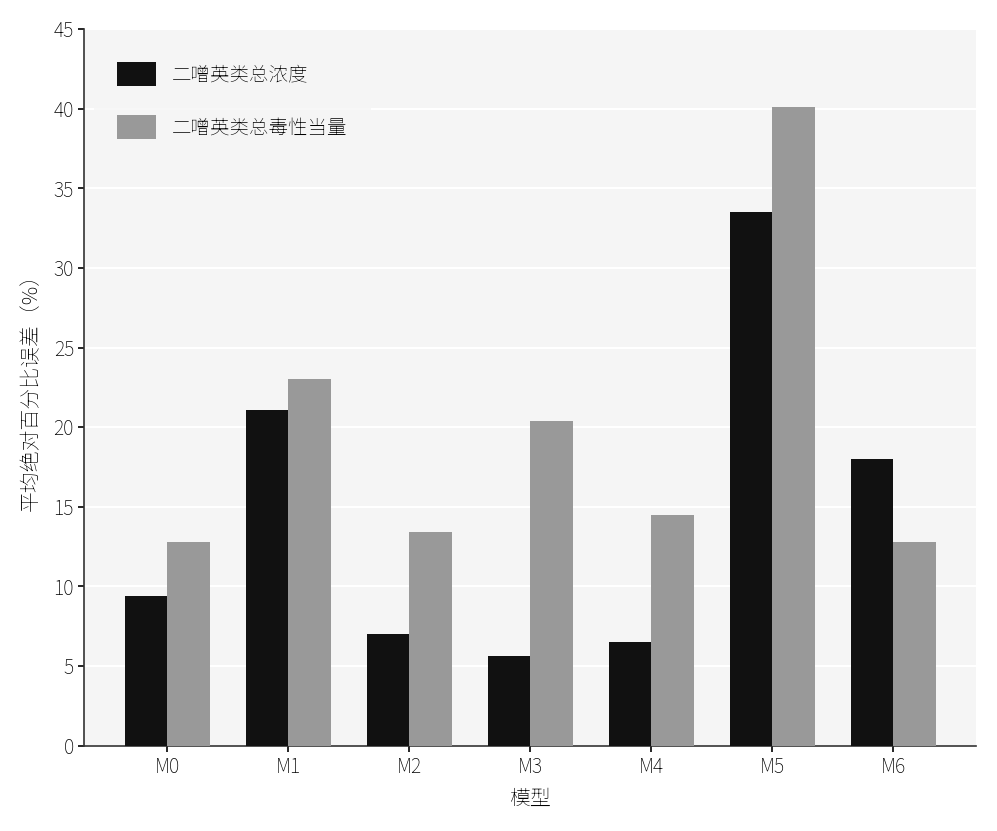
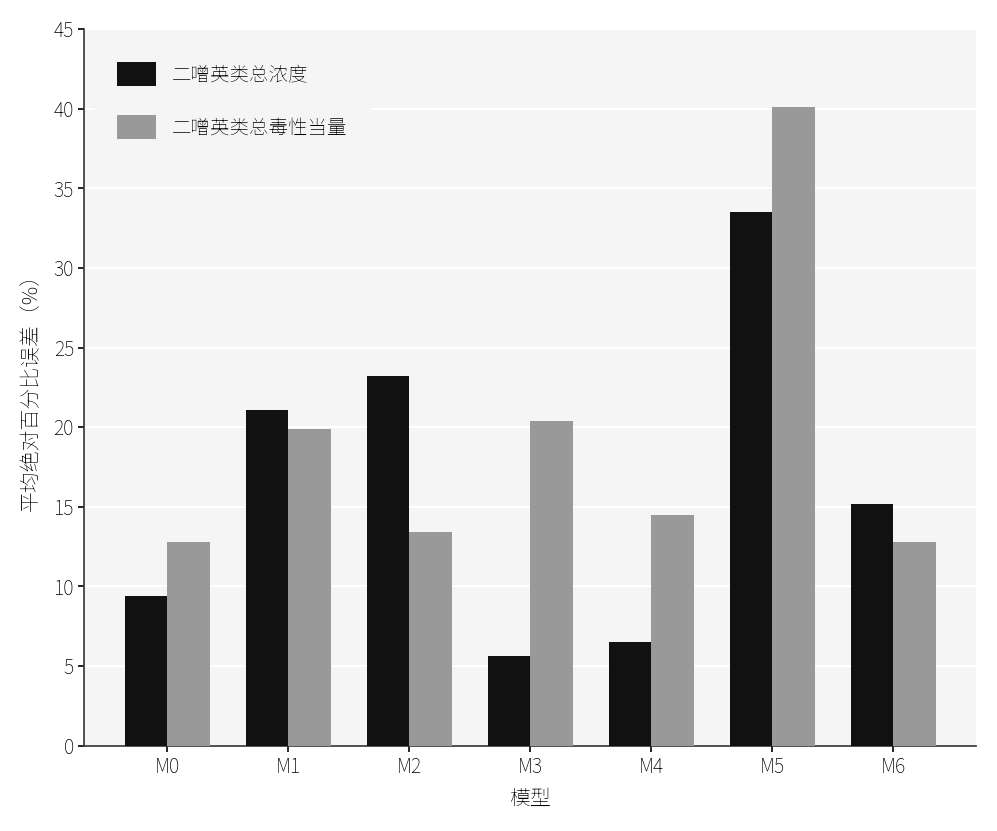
二噌英类总毒性当量/M1: 23.0 -> 19.9
二噌英类总浓度/M2: 7.0 -> 23.2
二噌英类总浓度/M6: 18.0 -> 15.2
